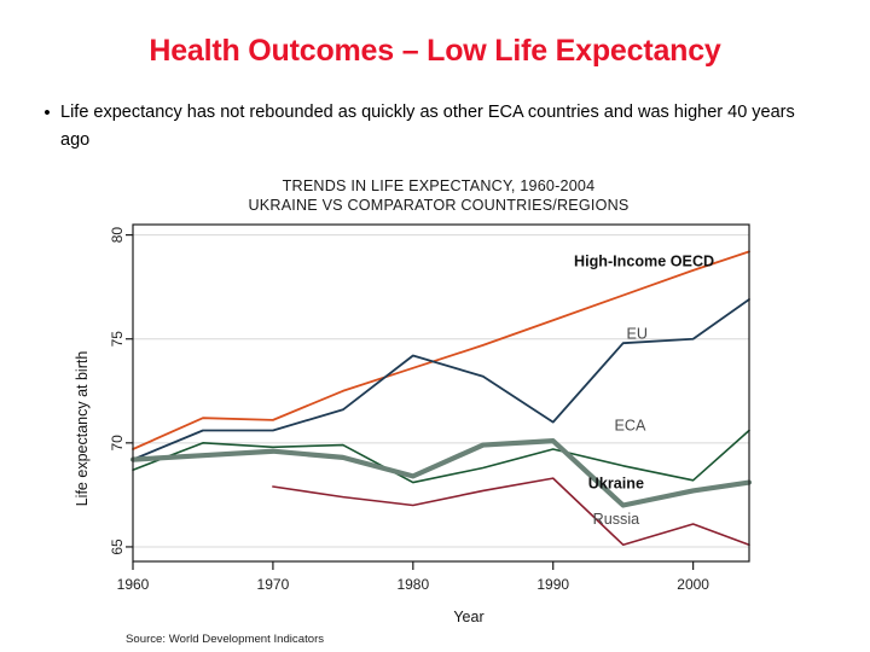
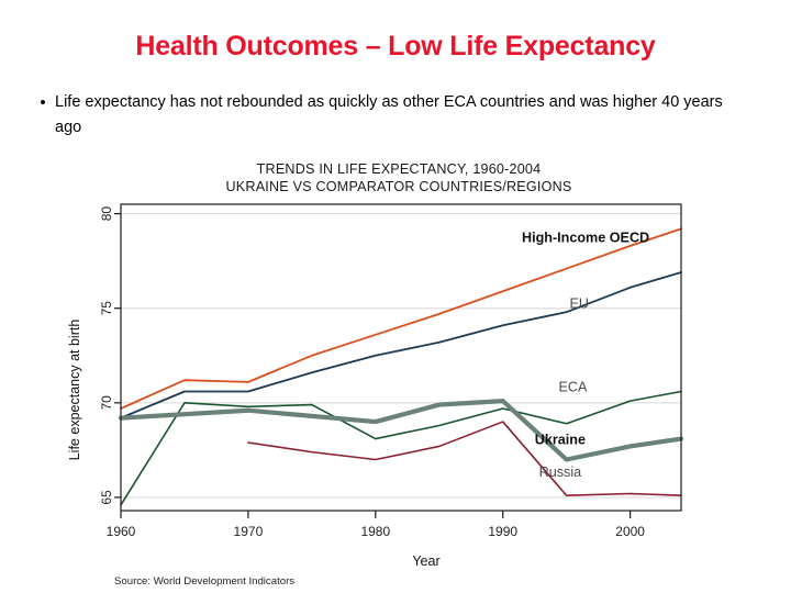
ECA/1960: 68.7 -> 64.6
EU/1980: 74.2 -> 72.5
Ukraine/1980: 68.4 -> 69.0
EU/1990: 71.0 -> 74.1
Russia/1990: 68.3 -> 69.0
EU/2000: 75.0 -> 76.1
ECA/2000: 68.2 -> 70.1
Russia/2000: 66.1 -> 65.2
